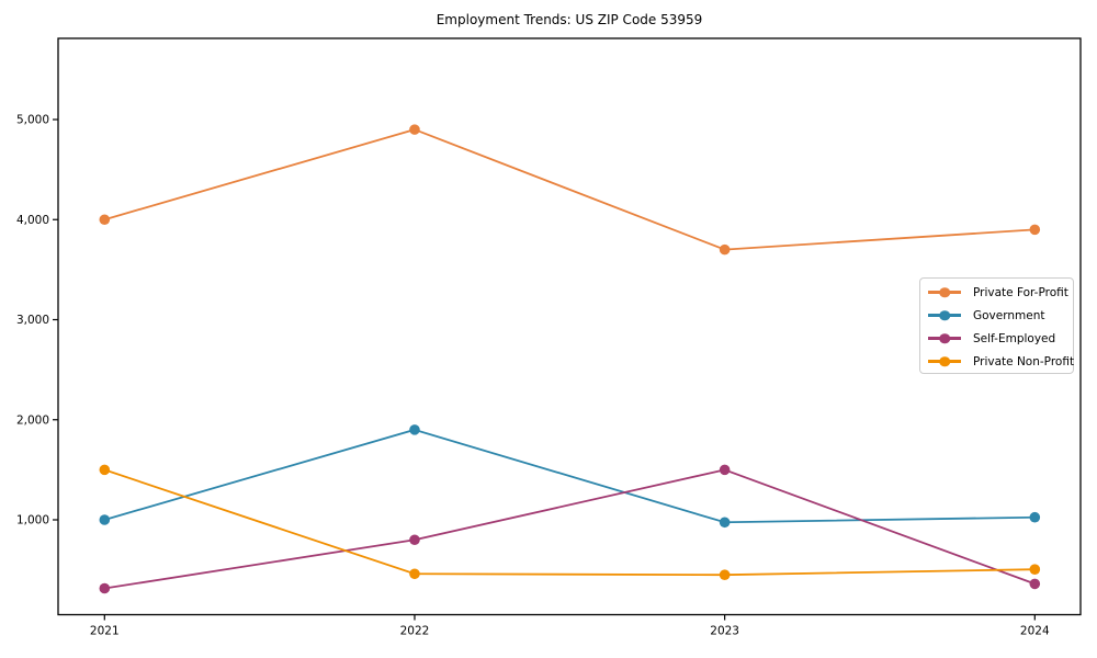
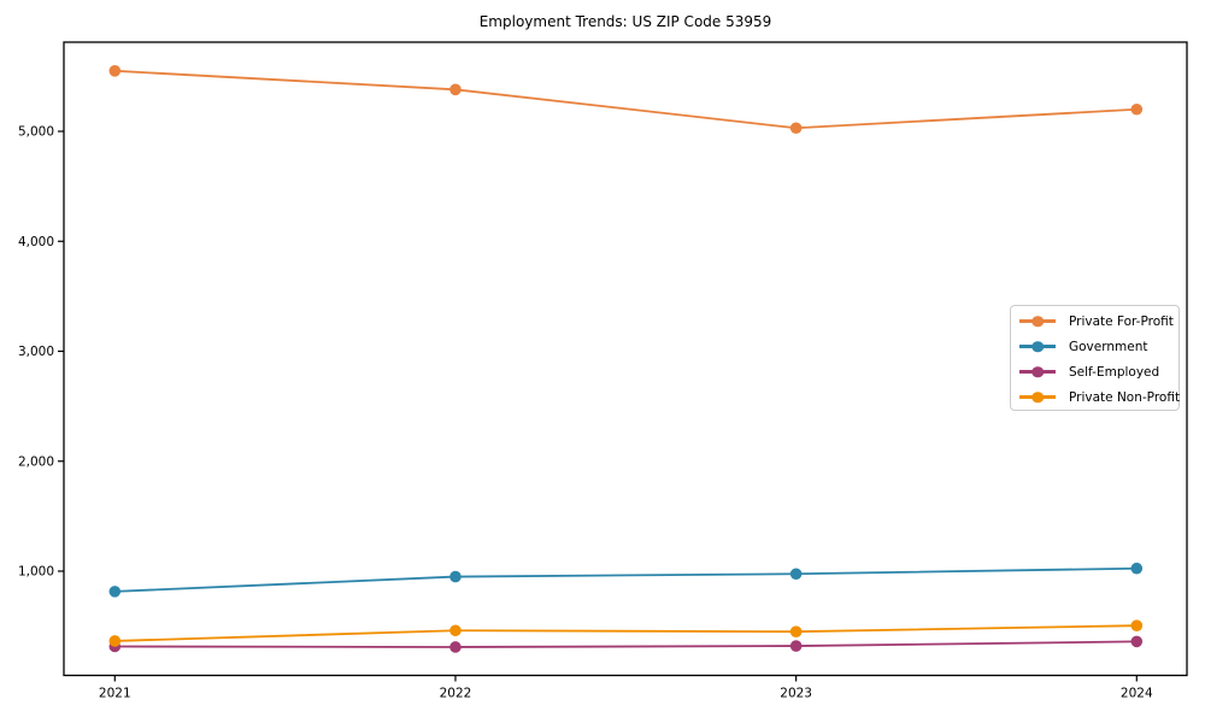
Private For-Profit/2021: 4000 -> 5600
Government/2021: 1000 -> 800
Private Non-Profit/2021: 1500 -> 400
Private For-Profit/2022: 4900 -> 5400
Government/2022: 1900 -> 1000
Self-Employed/2022: 800 -> 300
Private For-Profit/2023: 3700 -> 5000
Self-Employed/2023: 1500 -> 300
Private For-Profit/2024: 3900 -> 5200
